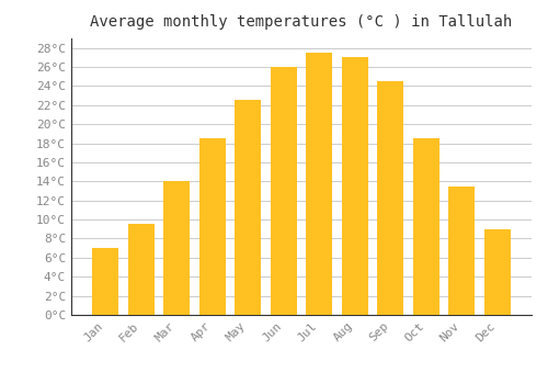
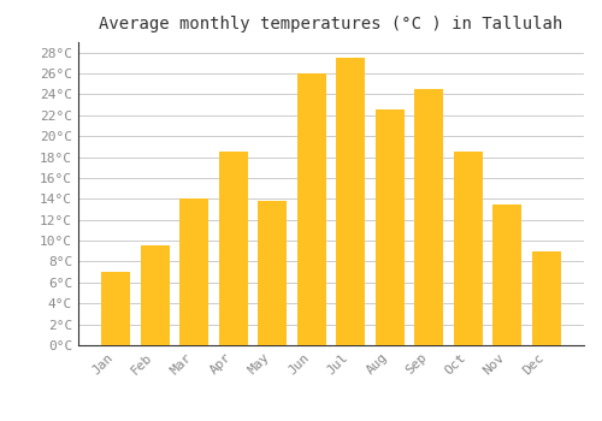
May: 22.5°C -> 13.8°C
Aug: 27.0°C -> 22.6°C
